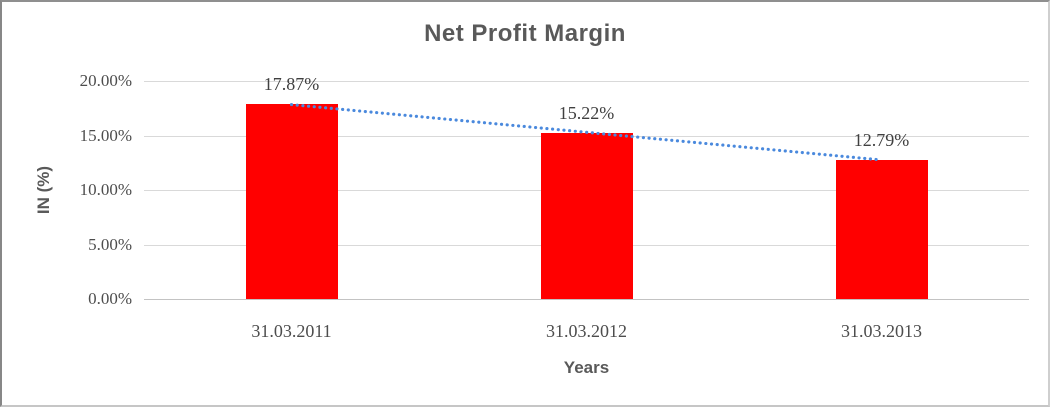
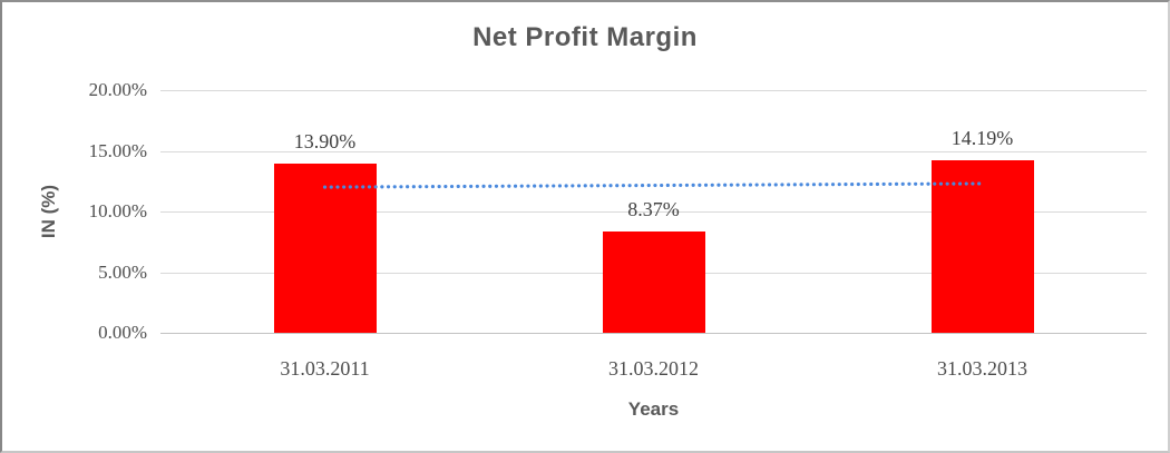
31.03.2011: 17.87% -> 13.90%
31.03.2012: 15.22% -> 8.37%
31.03.2013: 12.79% -> 14.19%
